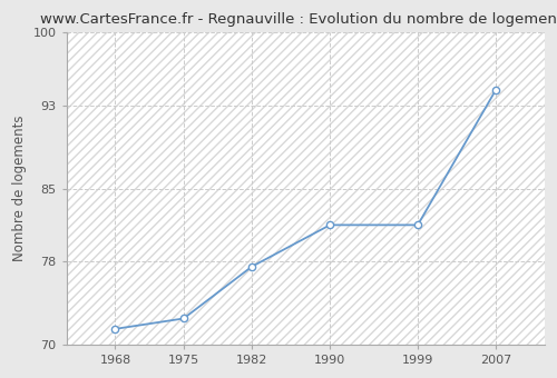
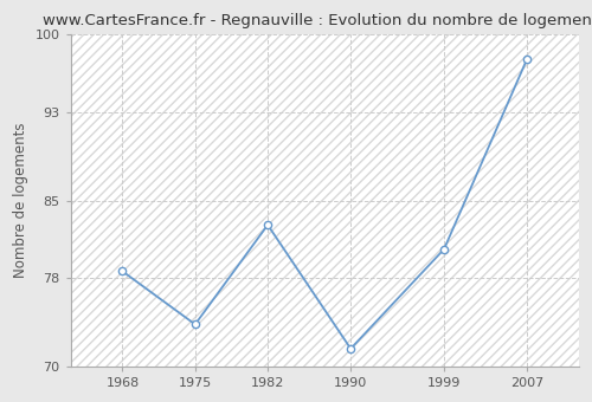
1968: 71.5 -> 78.6
1975: 72.5 -> 73.8
1982: 77.5 -> 82.8
1990: 81.5 -> 71.6
1999: 81.5 -> 80.6
2007: 94.5 -> 97.8
